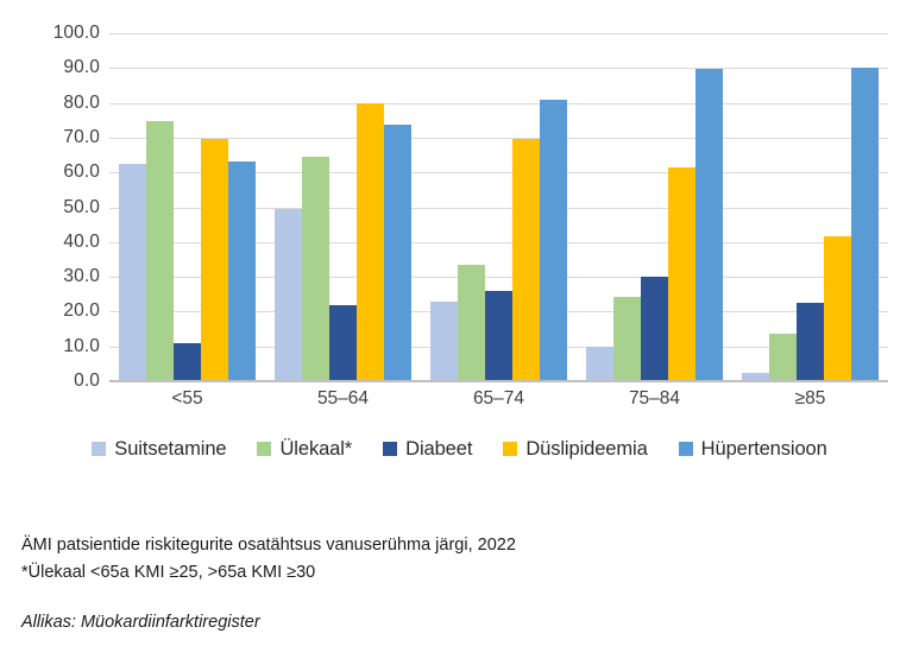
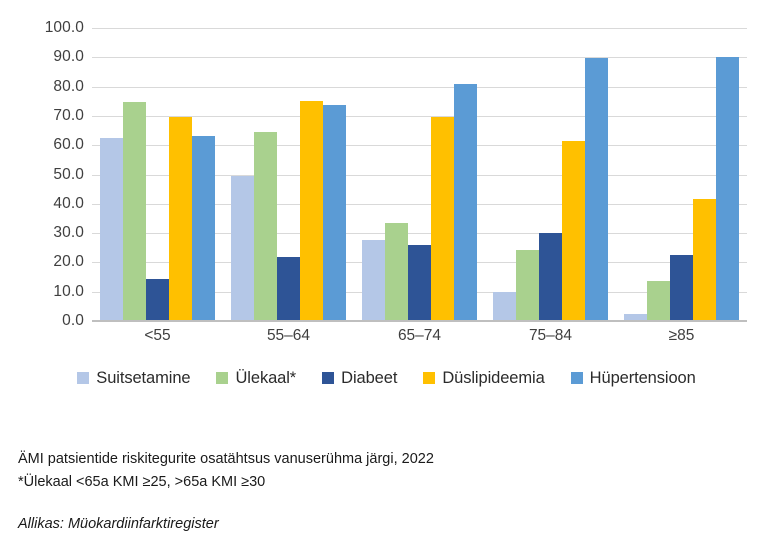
Diabeet/<55: 11 -> 14
Düslipideemia/55–64: 80 -> 75
Suitsetamine/65–74: 23 -> 28
